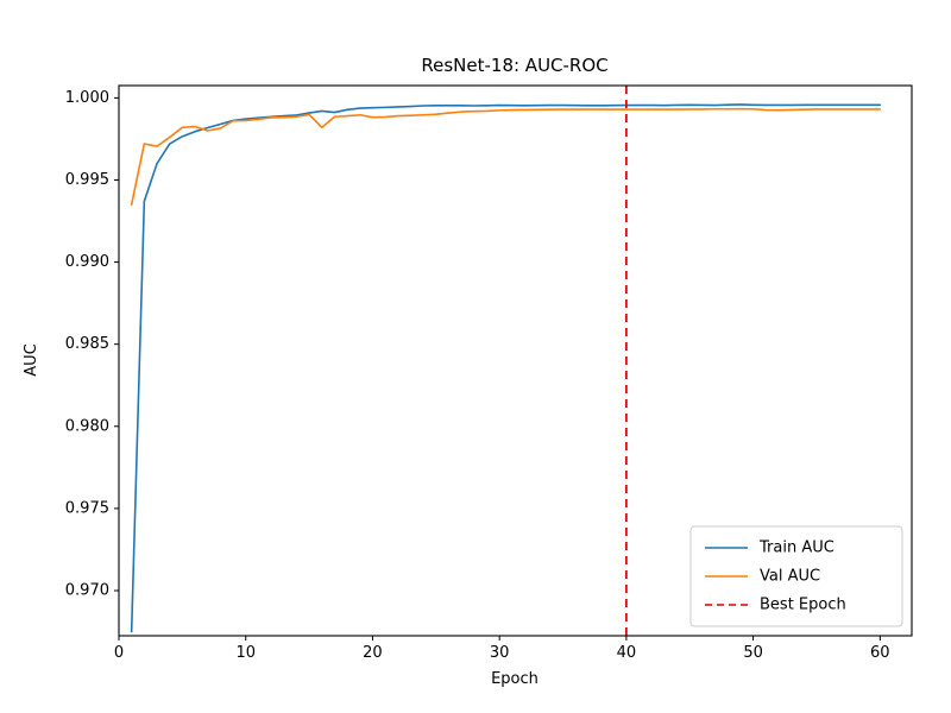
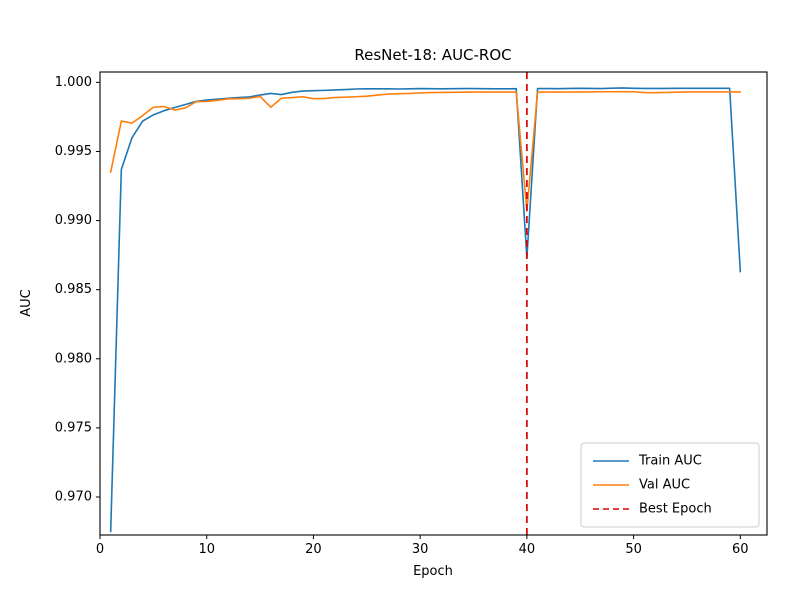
Train AUC/40: 0.9996 -> 0.9873
Val AUC/40: 0.9993 -> 0.9907
Train AUC/60: 0.9996 -> 0.9863
